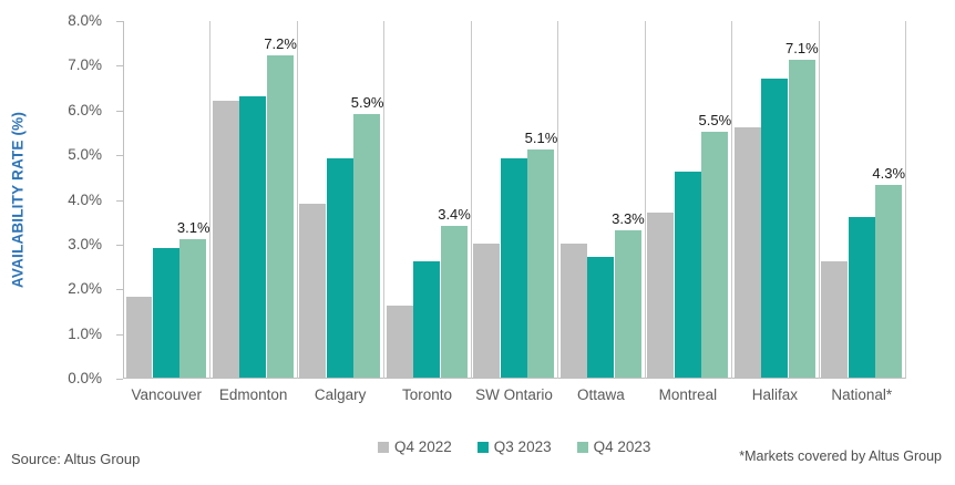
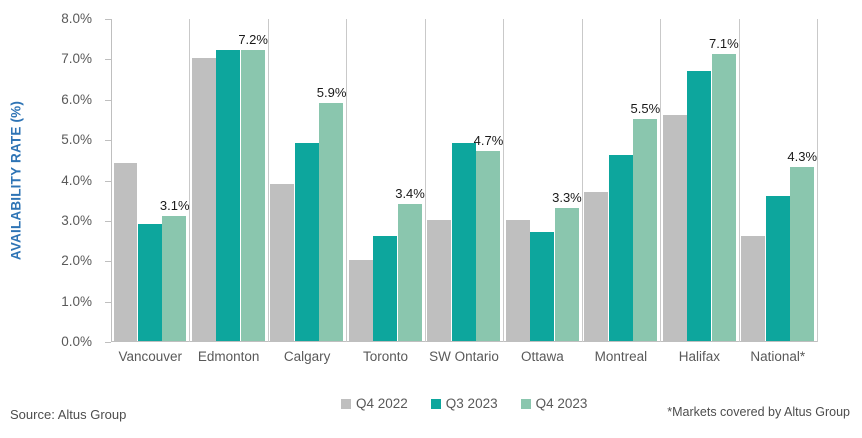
Q4 2022/Vancouver: 1.8% -> 4.4%
Q4 2022/Edmonton: 6.2% -> 7.0%
Q3 2023/Edmonton: 6.3% -> 7.2%
Q4 2022/Toronto: 1.6% -> 2.0%
Q4 2023/SW Ontario: 5.1% -> 4.7%
